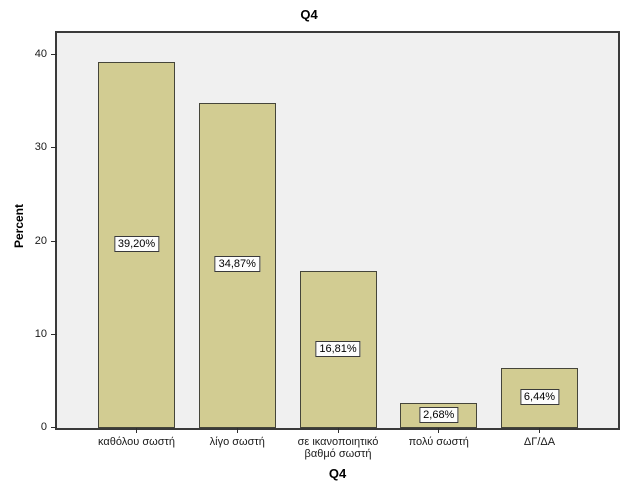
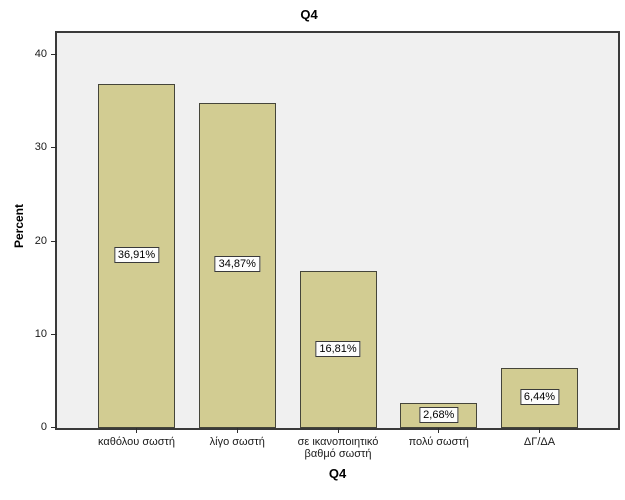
καθόλου σωστή: 39,20% -> 36,91%
